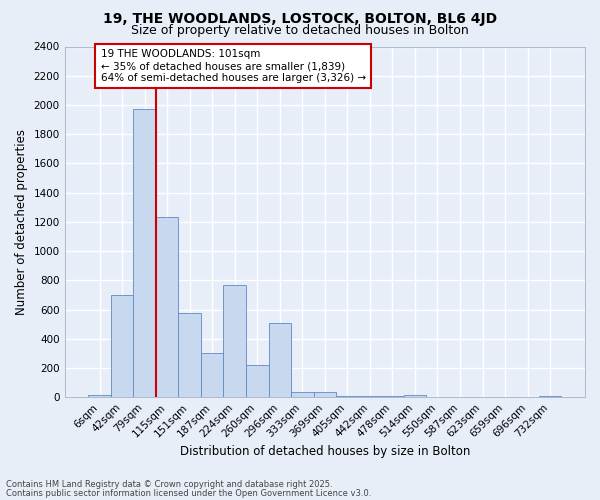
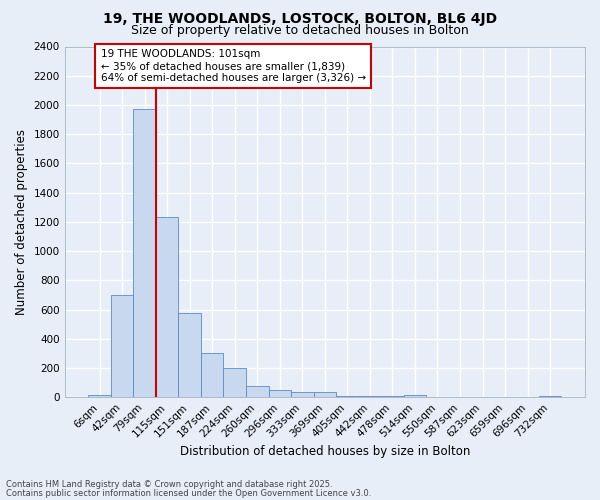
224sqm: 770 -> 200
260sqm: 220 -> 80
296sqm: 510 -> 50
